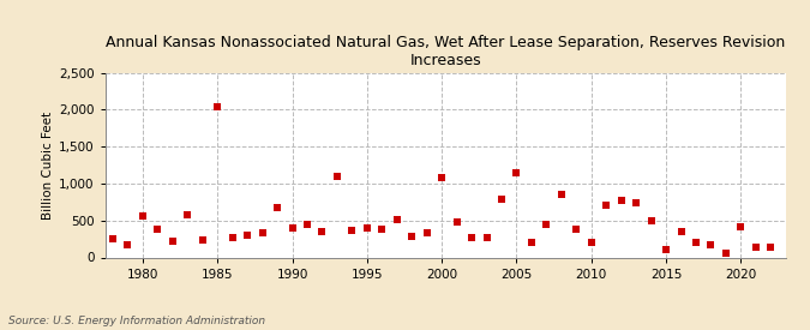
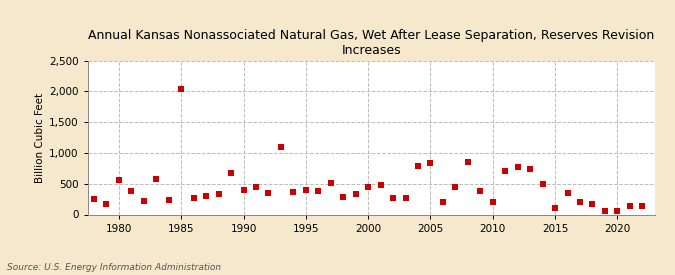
2000: 1,080 -> 450
2005: 1,140 -> 840
2020: 420 -> 60
